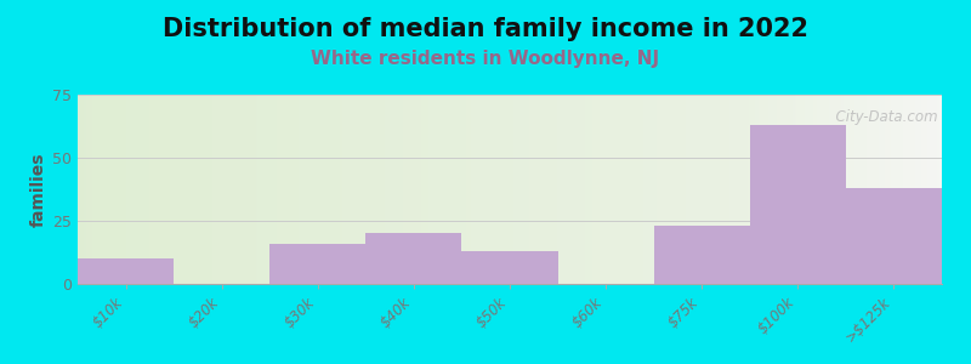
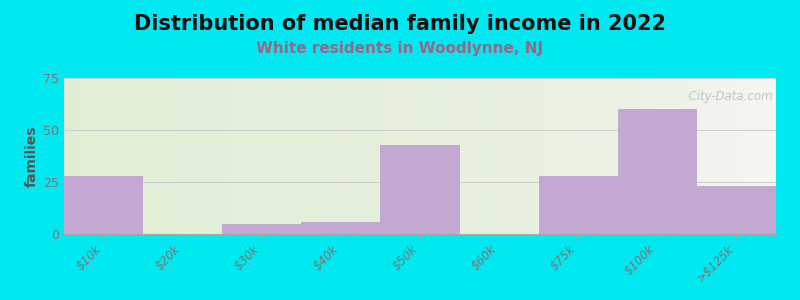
$10k: 10 -> 28
$30k: 16 -> 5
$40k: 20 -> 6
$50k: 13 -> 43
$75k: 23 -> 28
$100k: 63 -> 60
>$125k: 38 -> 23
